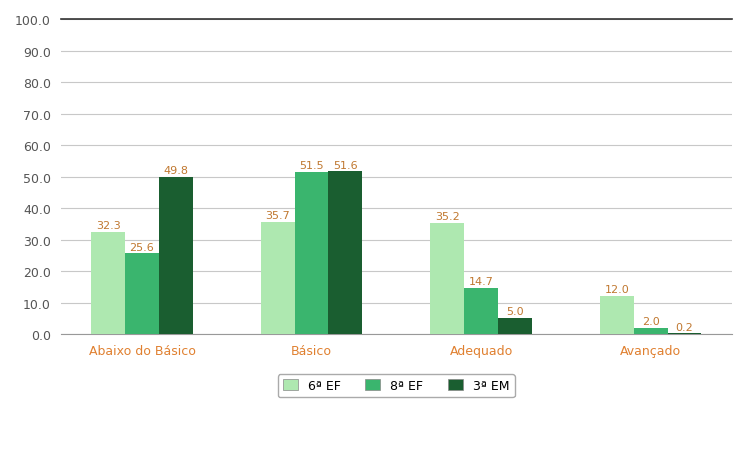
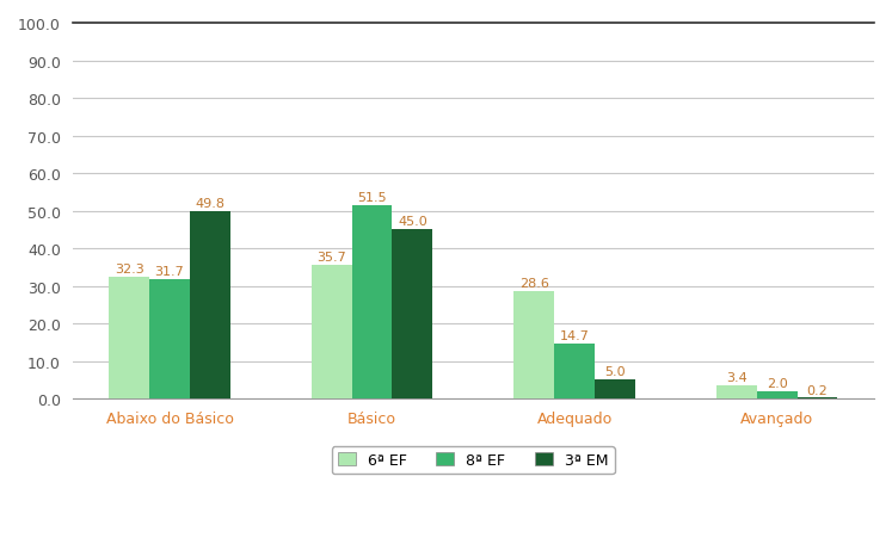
8ª EF/Abaixo do Básico: 25.6 -> 31.7
3ª EM/Básico: 51.6 -> 45.0
6ª EF/Adequado: 35.2 -> 28.6
6ª EF/Avançado: 12.0 -> 3.4
